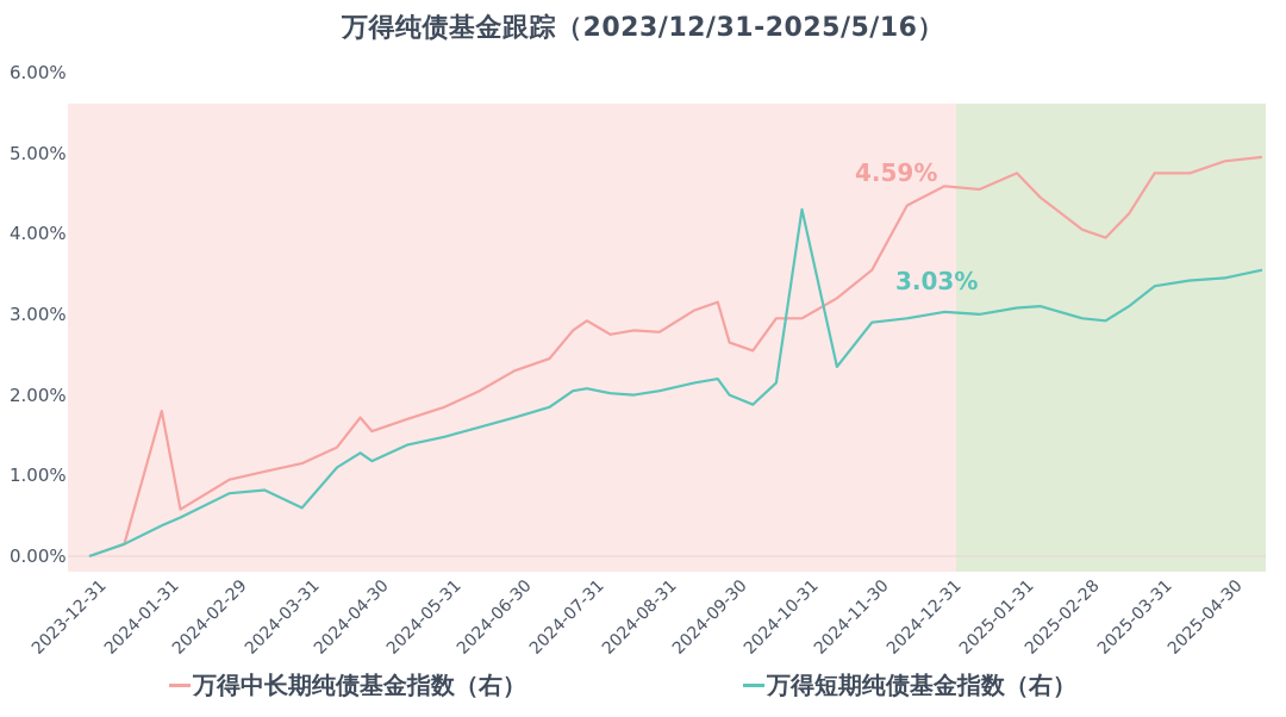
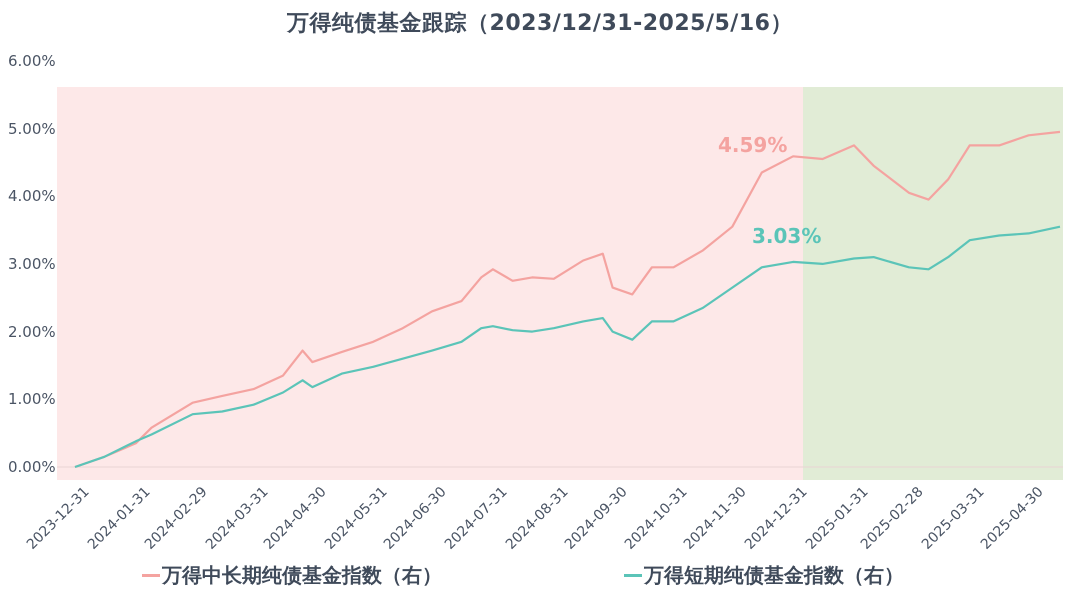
万得中长期纯债基金指数（右）/2024-01-31: 1.8% -> 0.3%
万得短期纯债基金指数（右）/2024-03-31: 0.6% -> 0.9%
万得短期纯债基金指数（右）/2024-10-31: 4.3% -> 2.1%
万得短期纯债基金指数（右）/2024-11-30: 2.9% -> 2.6%
